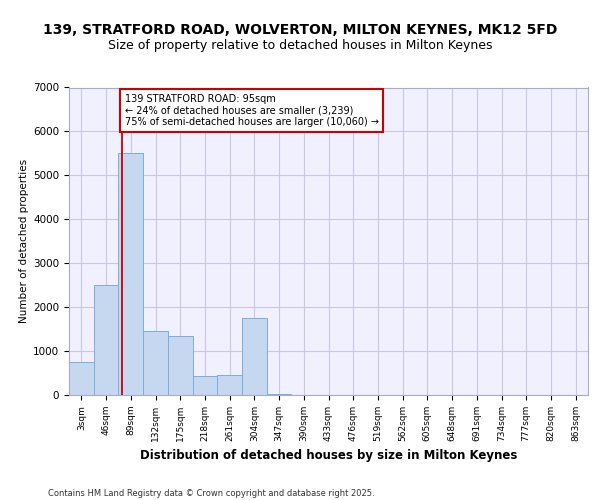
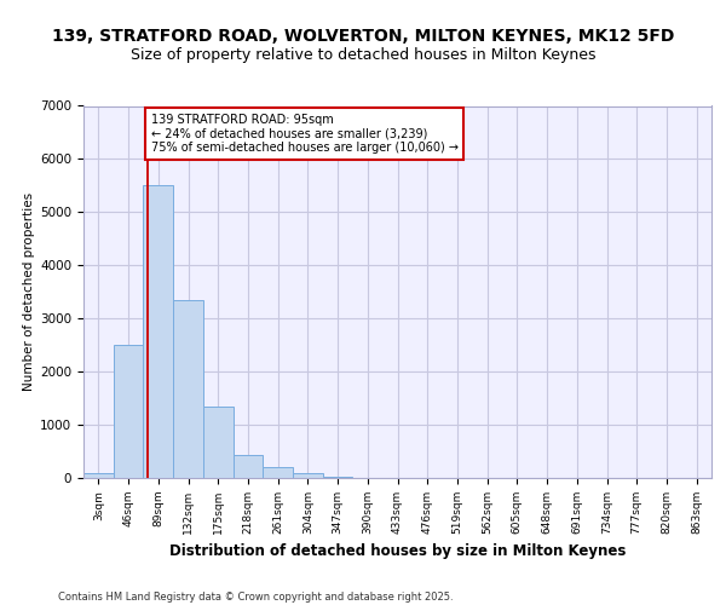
3sqm: 750 -> 100
132sqm: 1450 -> 3350
261sqm: 450 -> 210
304sqm: 1750 -> 80
